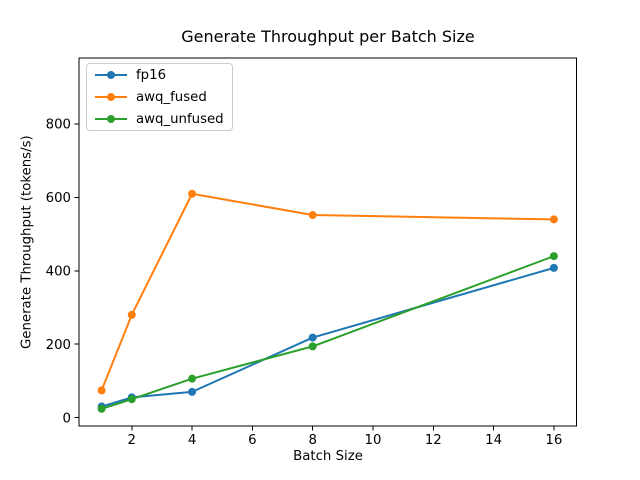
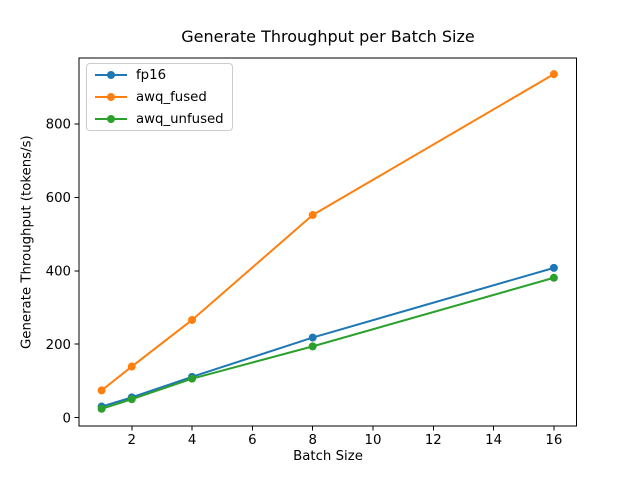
awq_fused/2: 280 -> 140
fp16/4: 70 -> 110
awq_fused/4: 610 -> 270
awq_fused/16: 540 -> 940
awq_unfused/16: 440 -> 380
